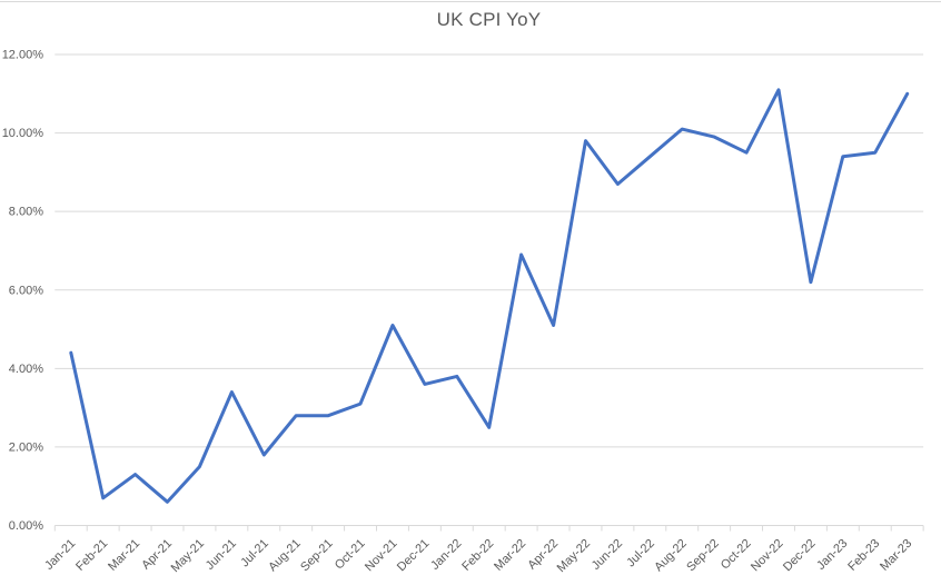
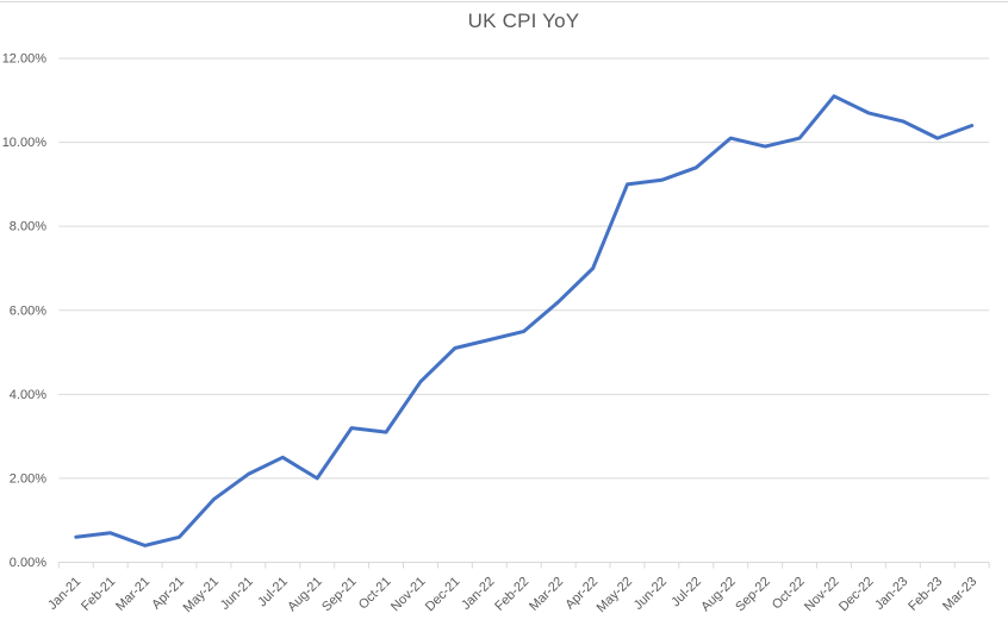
Jan-21: 4.4% -> 0.6%
Mar-21: 1.3% -> 0.4%
Jun-21: 3.4% -> 2.1%
Jul-21: 1.8% -> 2.5%
Aug-21: 2.8% -> 2.0%
Sep-21: 2.8% -> 3.2%
Nov-21: 5.1% -> 4.3%
Dec-21: 3.6% -> 5.1%
Jan-22: 3.8% -> 5.3%
Feb-22: 2.5% -> 5.5%
Mar-22: 6.9% -> 6.2%
Apr-22: 5.1% -> 7.0%
May-22: 9.8% -> 9.0%
Jun-22: 8.7% -> 9.1%
Oct-22: 9.5% -> 10.1%
Dec-22: 6.2% -> 10.7%
Jan-23: 9.4% -> 10.5%
Feb-23: 9.5% -> 10.1%
Mar-23: 11.0% -> 10.4%
